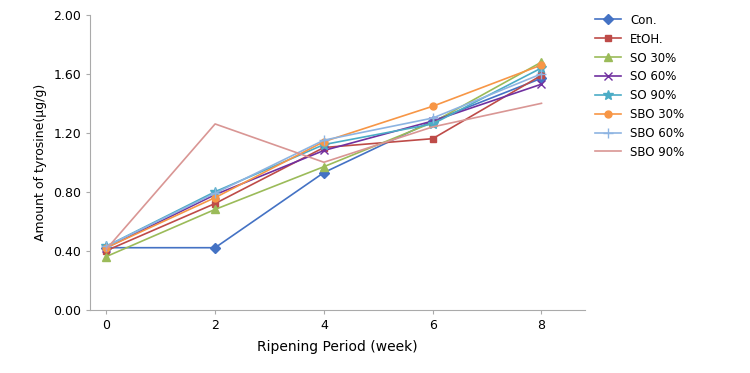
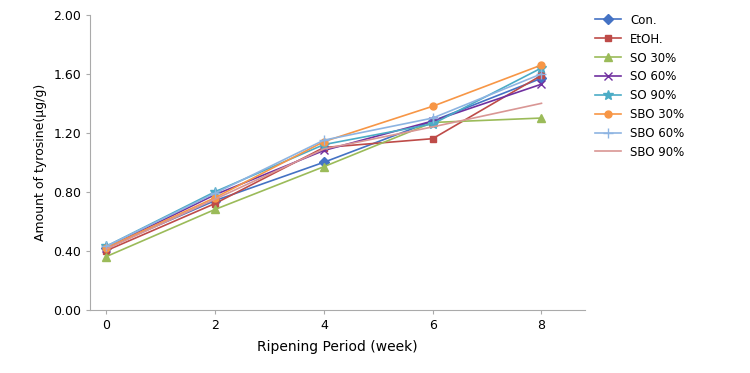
Con./2: 0.42 -> 0.74
SBO 90%/2: 1.26 -> 0.75
Con./4: 0.93 -> 1.00
SBO 90%/4: 1.00 -> 1.09
SO 30%/8: 1.68 -> 1.30
